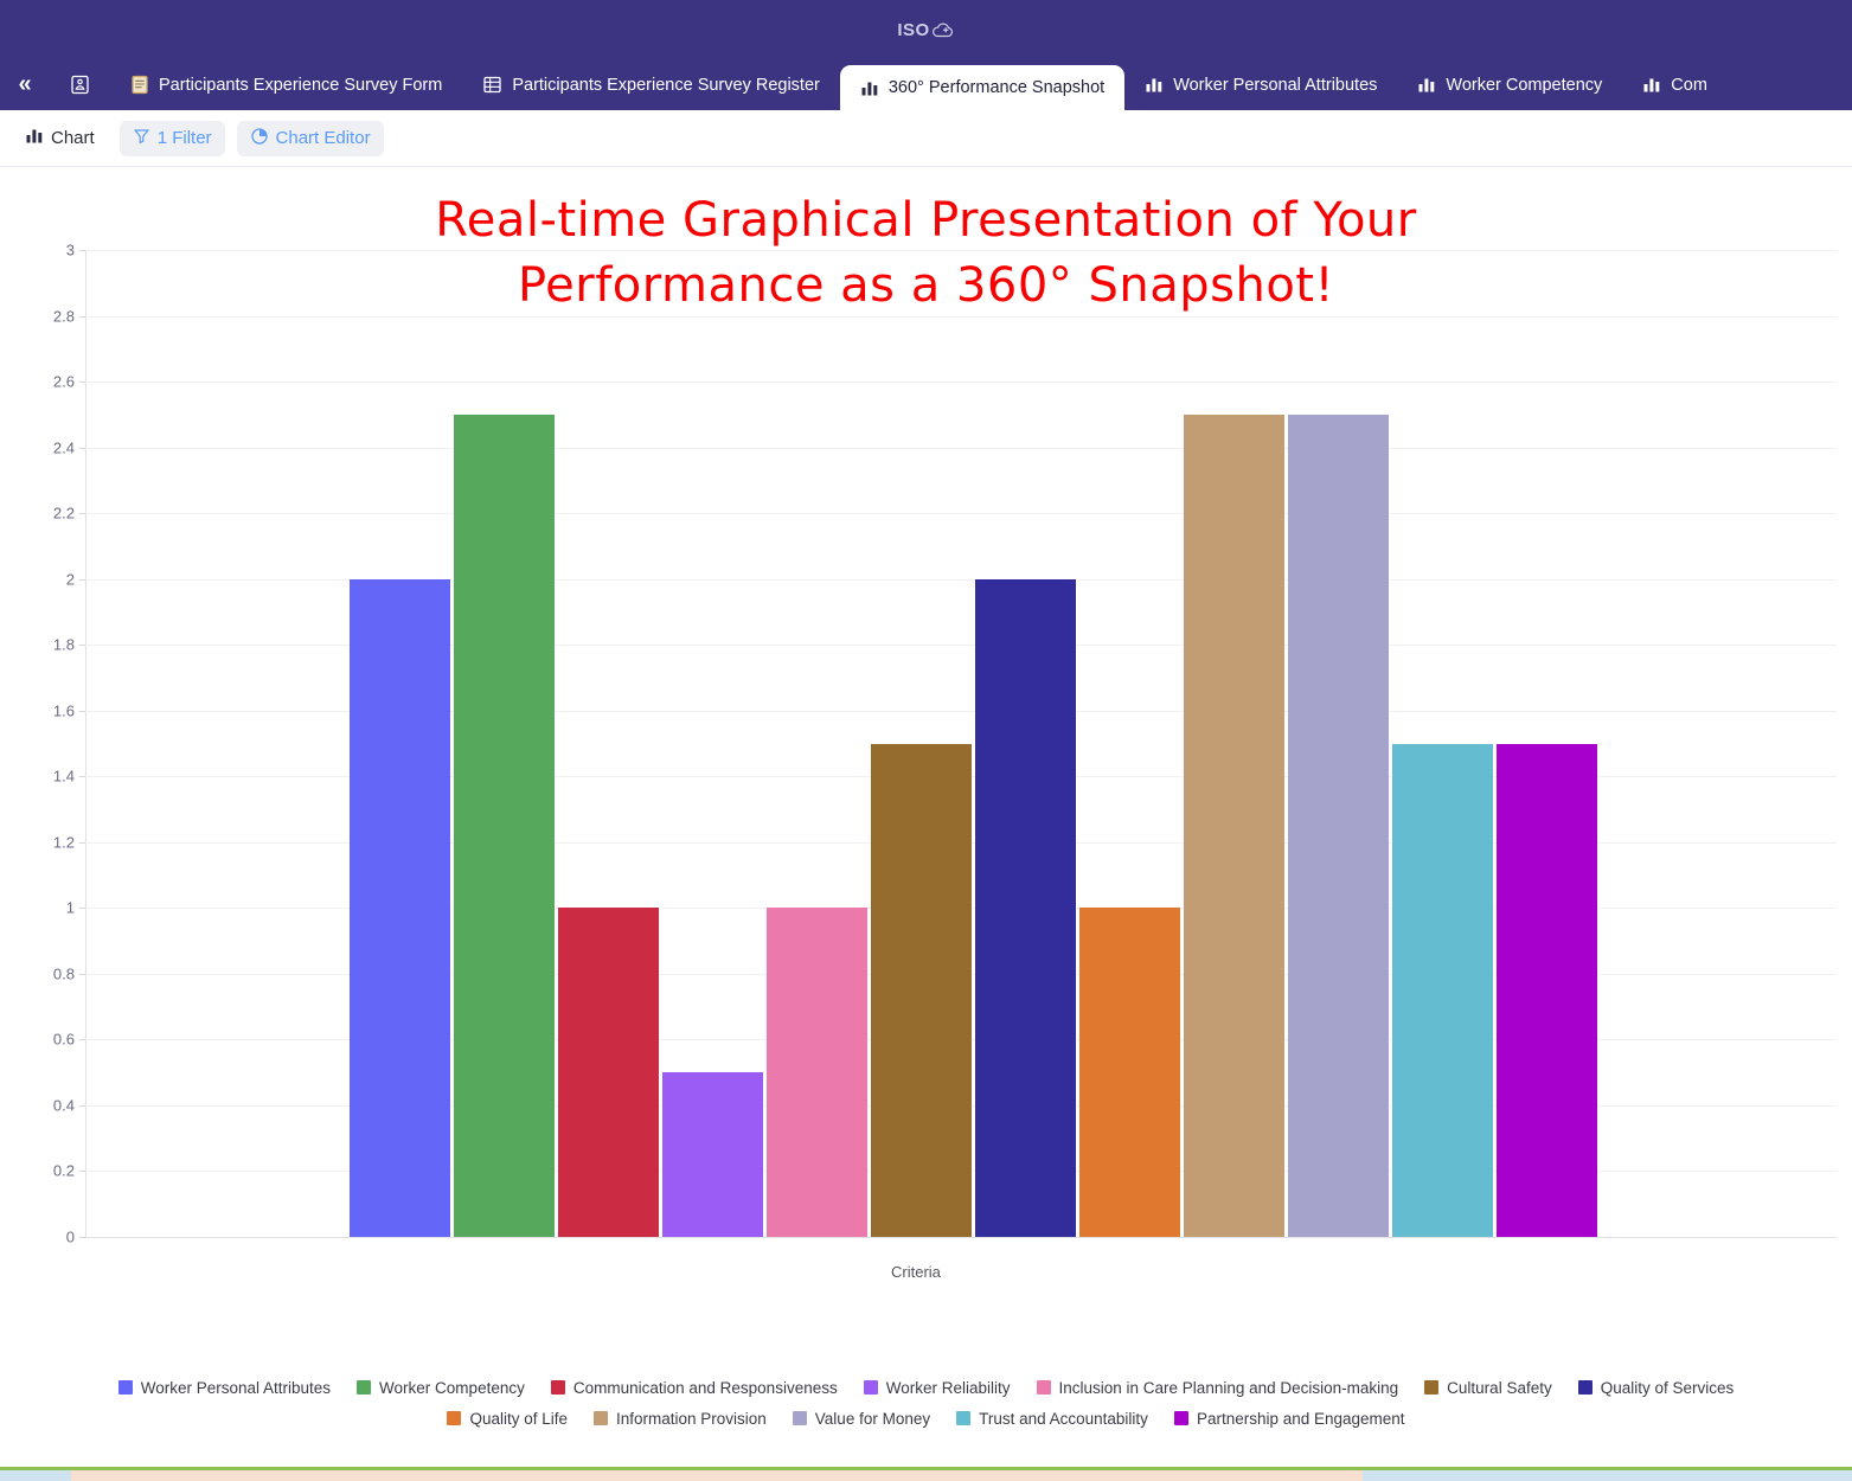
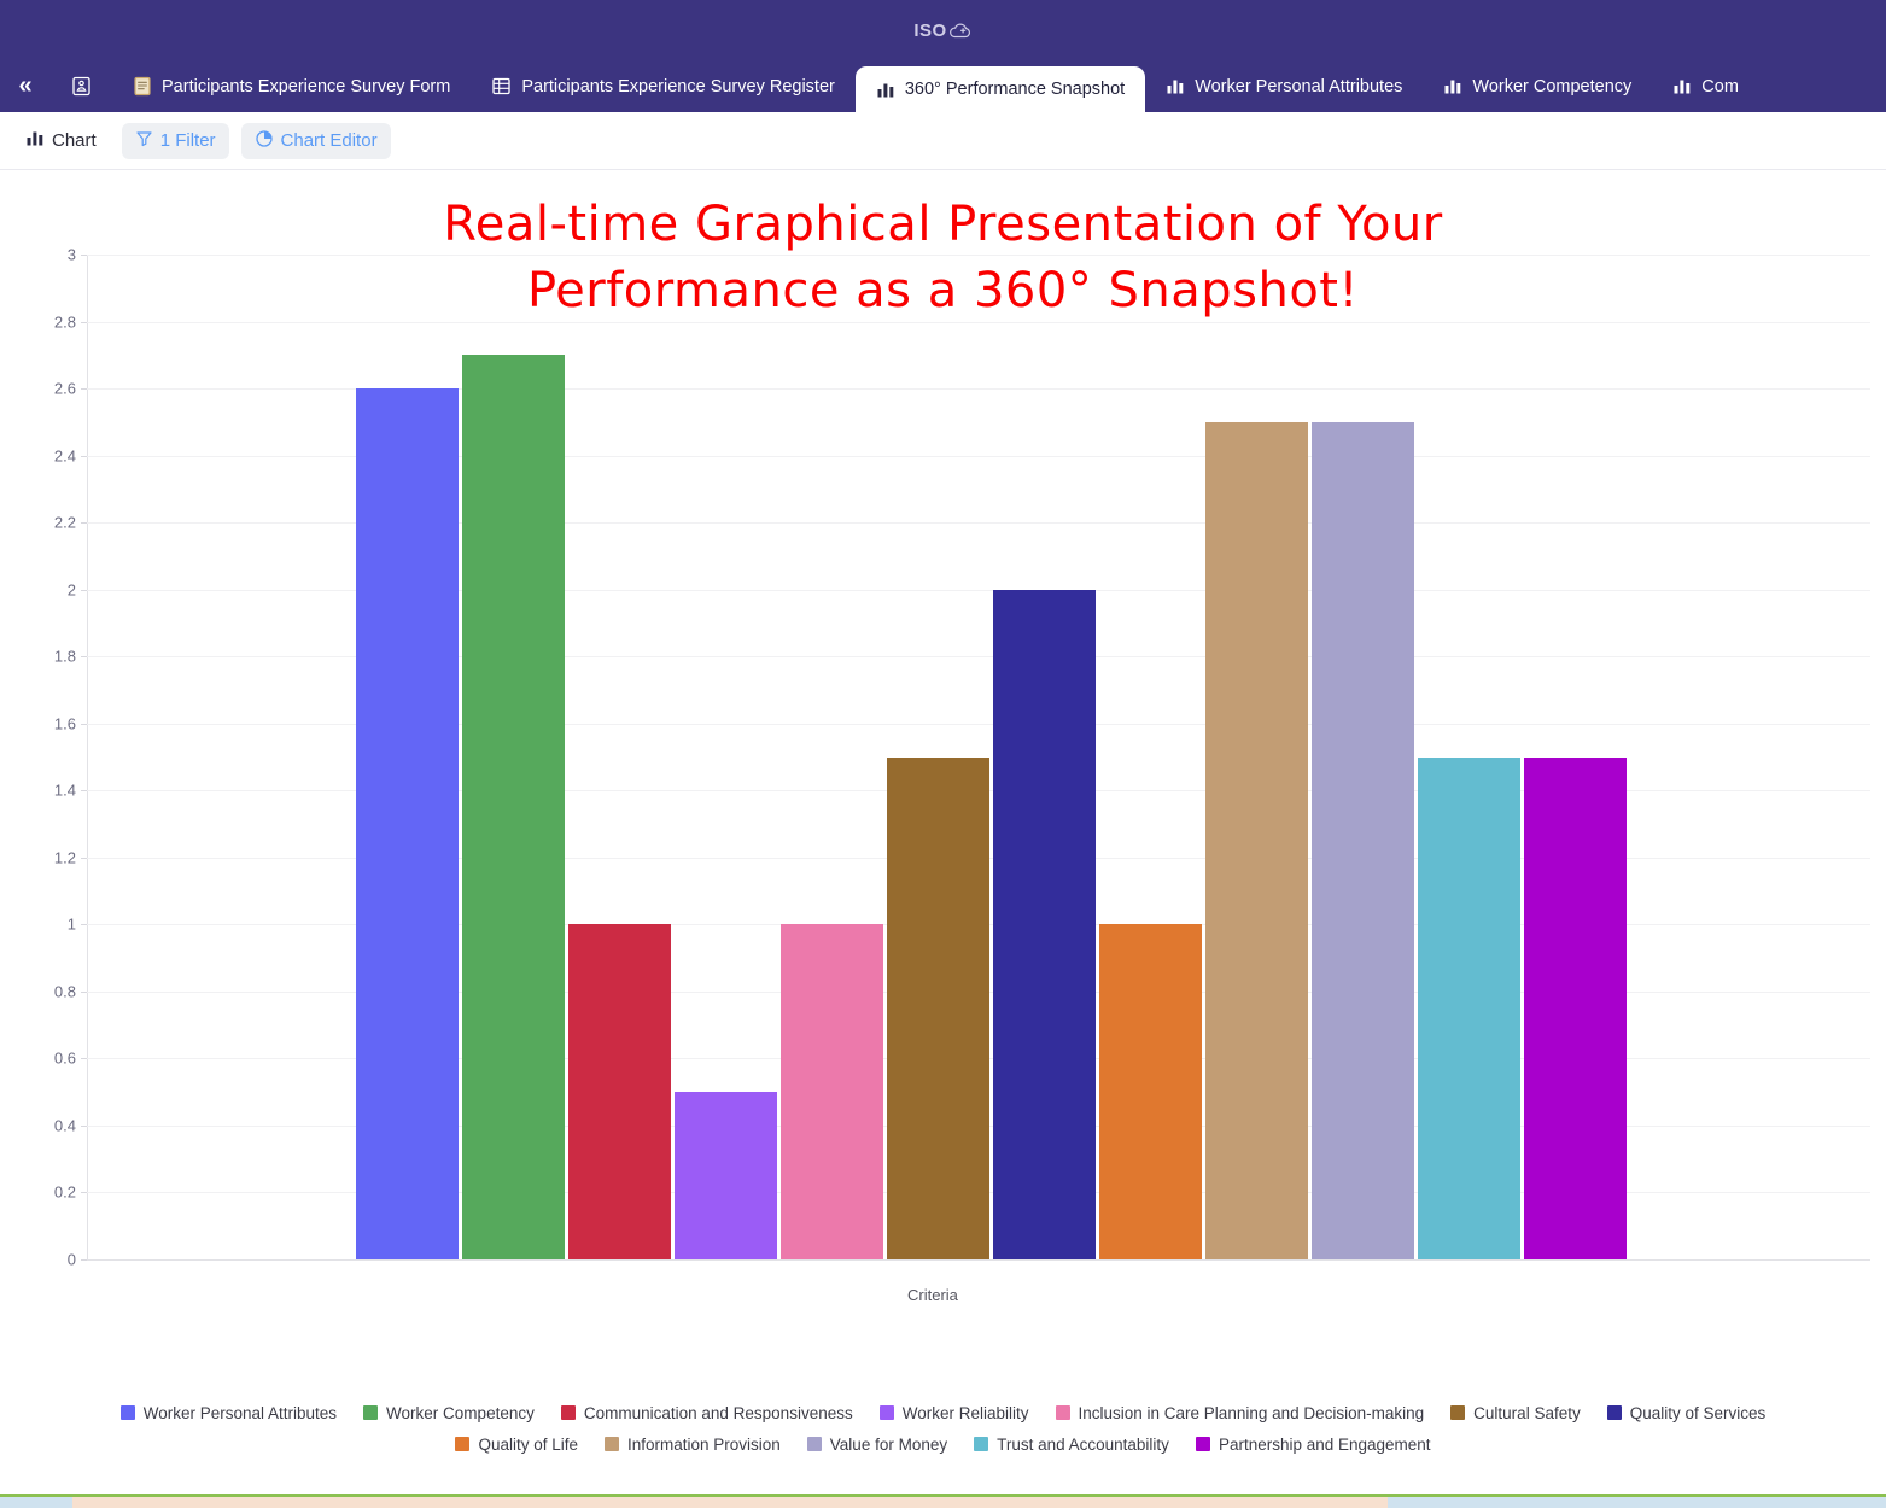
Worker Personal Attributes: 2.0 -> 2.6
Worker Competency: 2.5 -> 2.7
